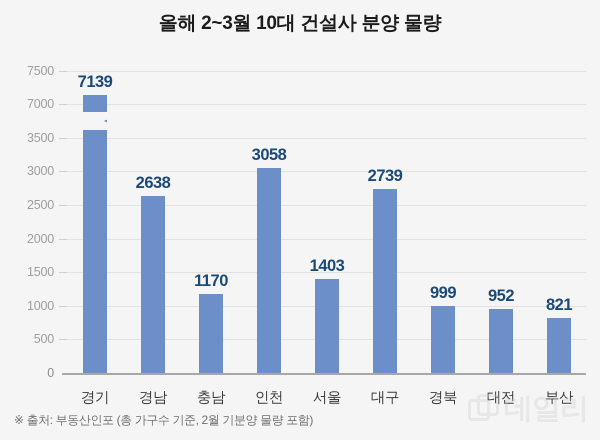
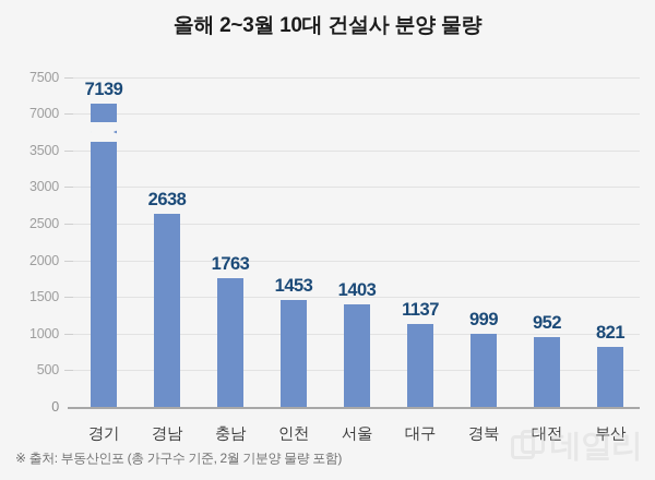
충남: 1170 -> 1763
인천: 3058 -> 1453
대구: 2739 -> 1137
